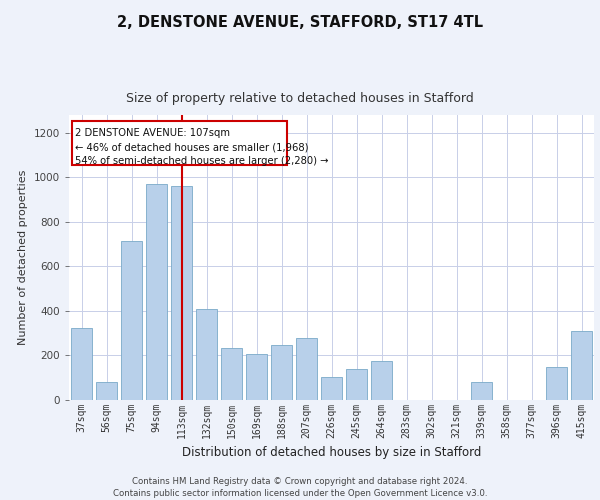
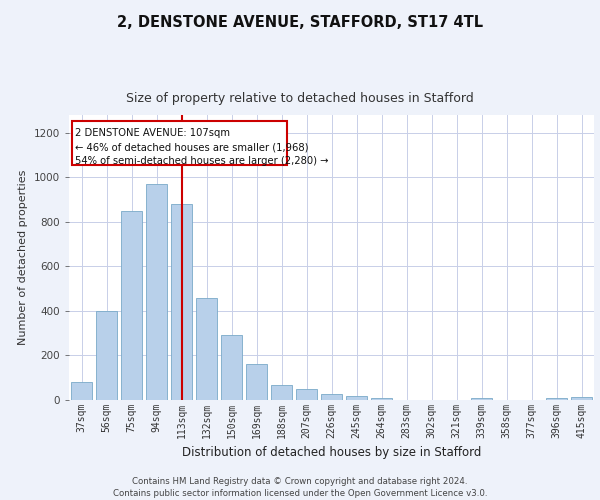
37sqm: 325 -> 80
56sqm: 80 -> 398
75sqm: 715 -> 848
113sqm: 960 -> 880
132sqm: 410 -> 458
150sqm: 235 -> 291
169sqm: 205 -> 163
188sqm: 245 -> 68
207sqm: 280 -> 50
226sqm: 105 -> 28
245sqm: 140 -> 20
264sqm: 175 -> 8
339sqm: 80 -> 10
396sqm: 150 -> 10
415sqm: 310 -> 15
